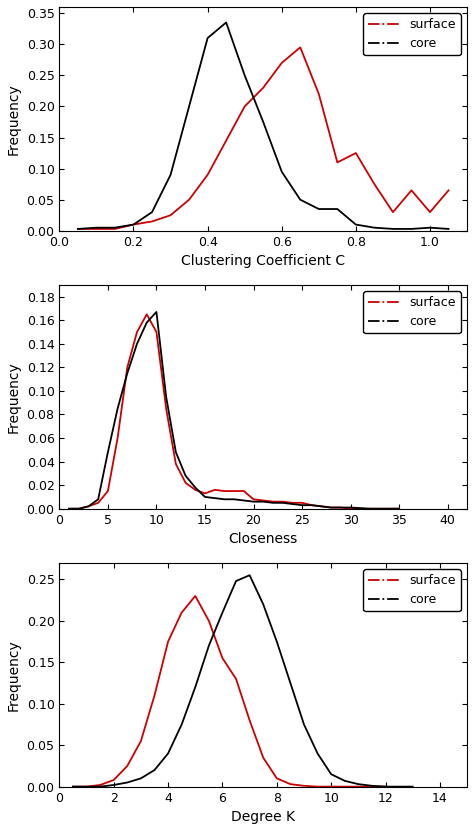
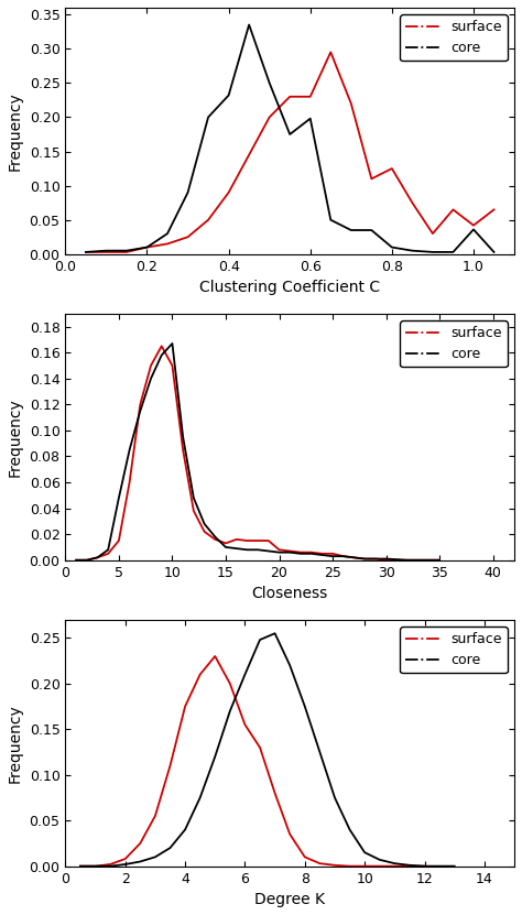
core/0.4: 0.310 -> 0.232
surface/0.6: 0.270 -> 0.230
core/0.6: 0.095 -> 0.198
surface/1.0: 0.030 -> 0.042
core/1.0: 0.005 -> 0.036
